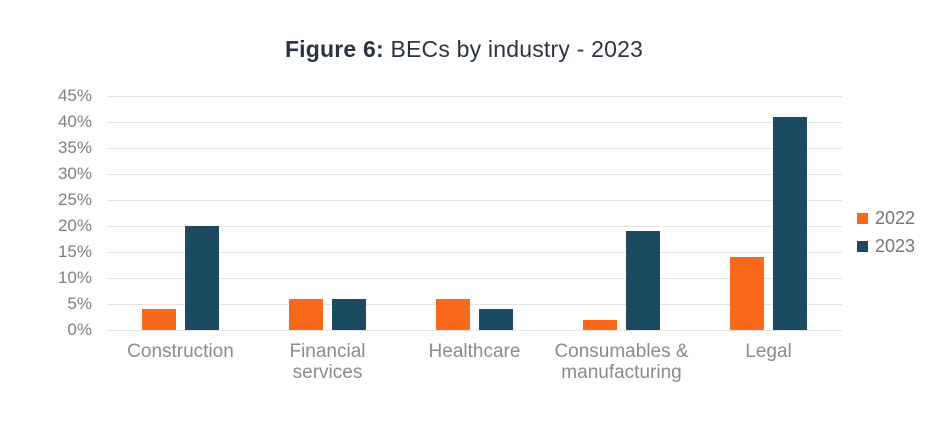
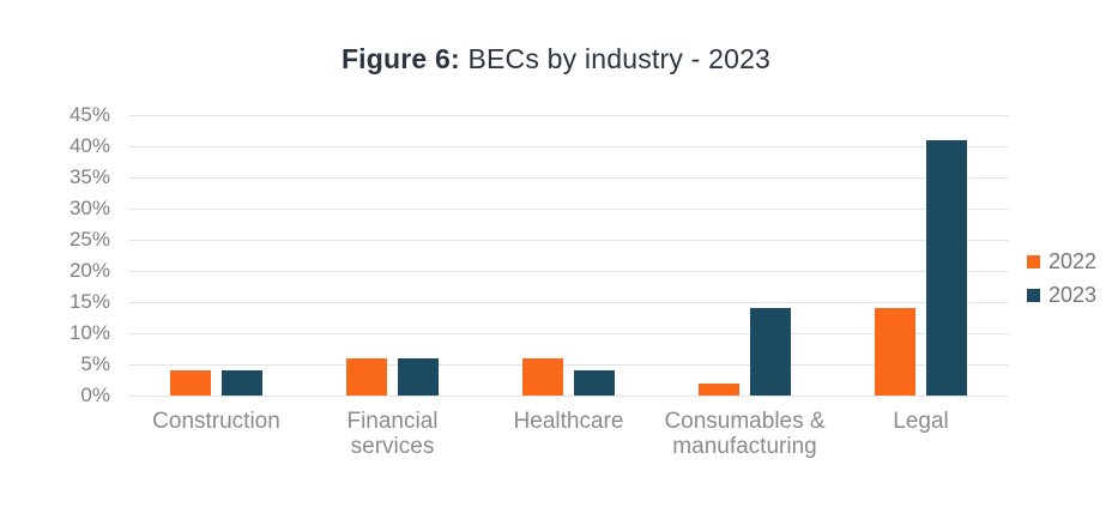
2023/Construction: 20% -> 4%
2023/Consumables & manufacturing: 19% -> 14%
